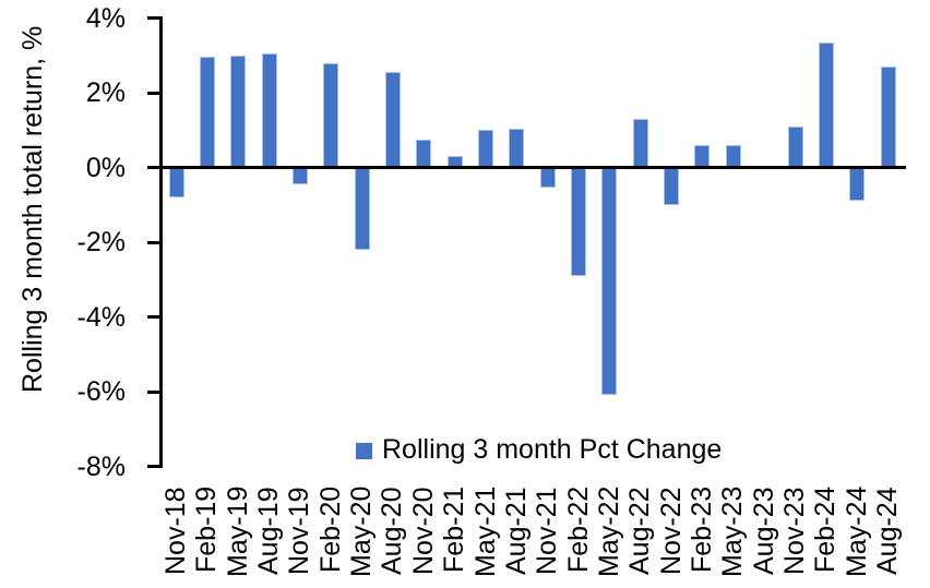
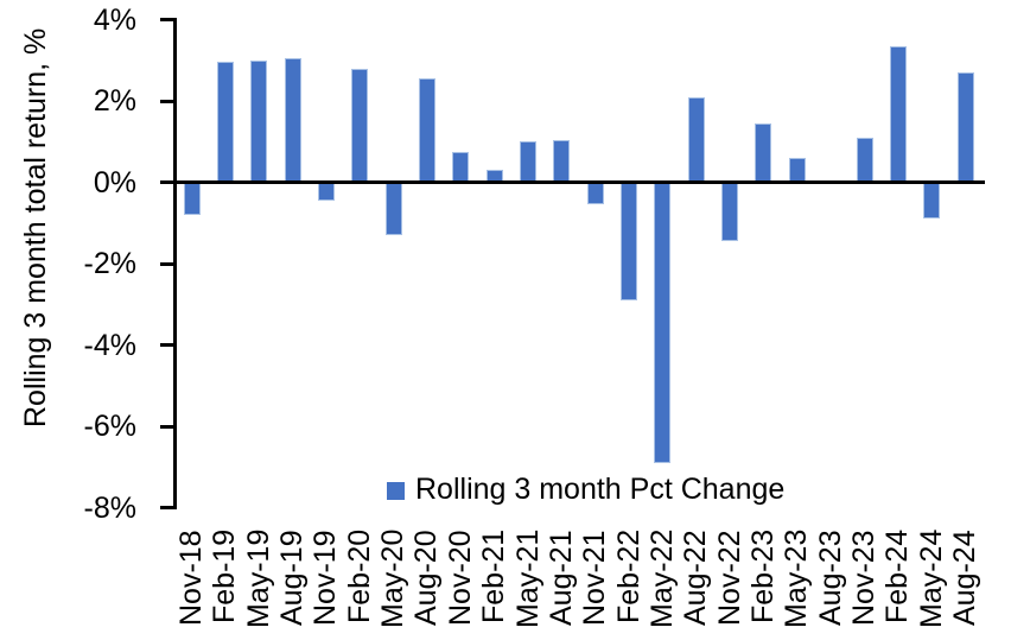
May-20: -2.2% -> -1.3%
May-22: -6.1% -> -6.9%
Aug-22: 1.3% -> 2.1%
Nov-22: -1.0% -> -1.4%
Feb-23: 0.6% -> 1.4%
